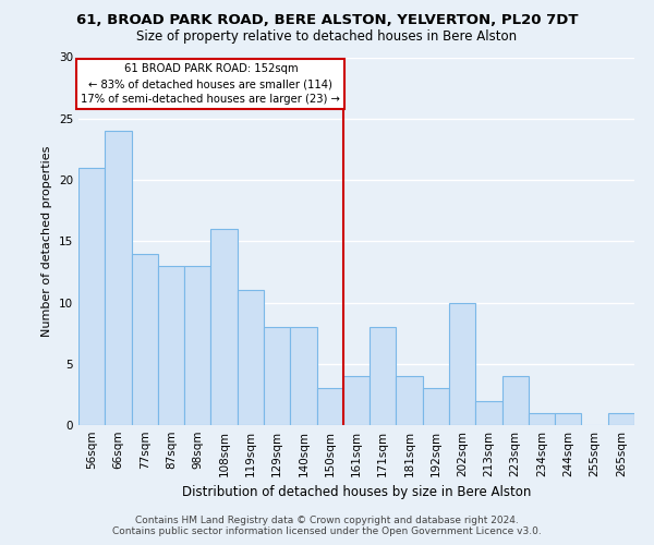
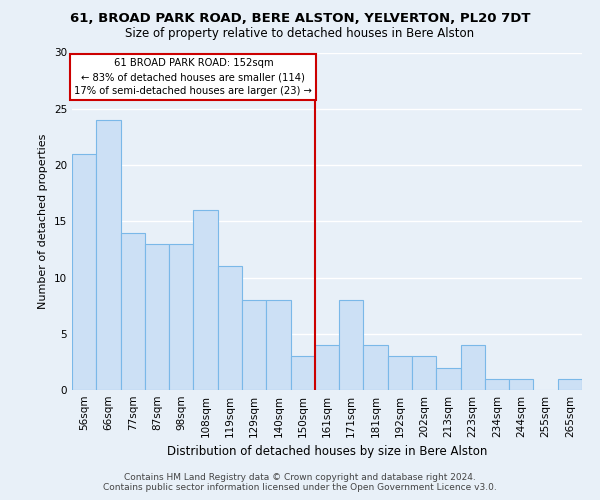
202sqm: 10 -> 3
